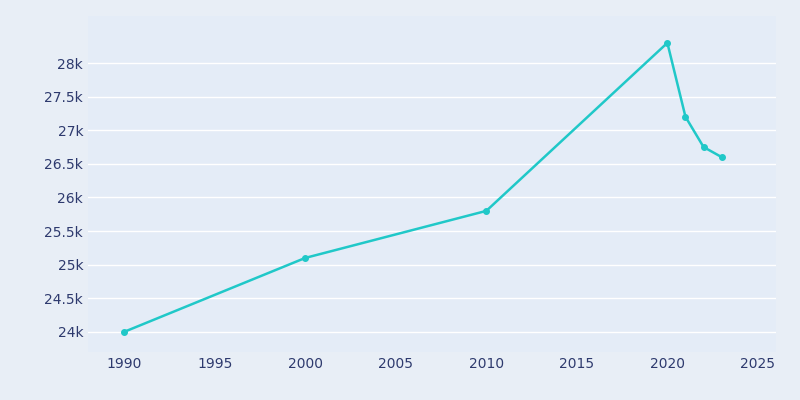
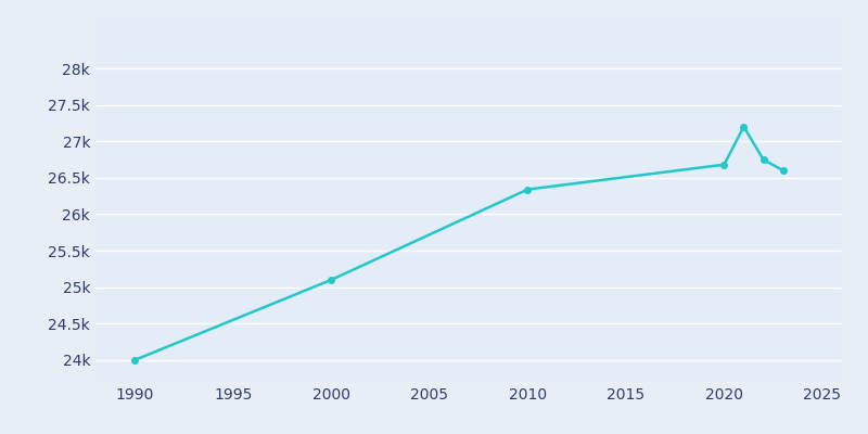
2010: 25.80k -> 26.34k
2020: 28.30k -> 26.68k
